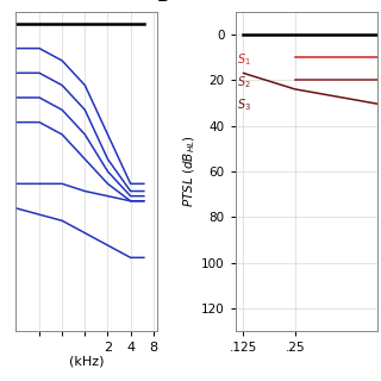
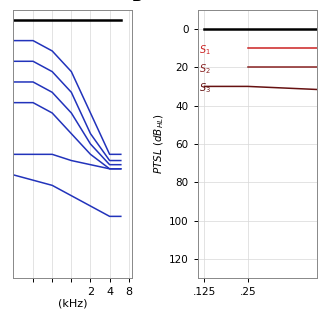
.125: 17 -> 30
.25: 24 -> 30
